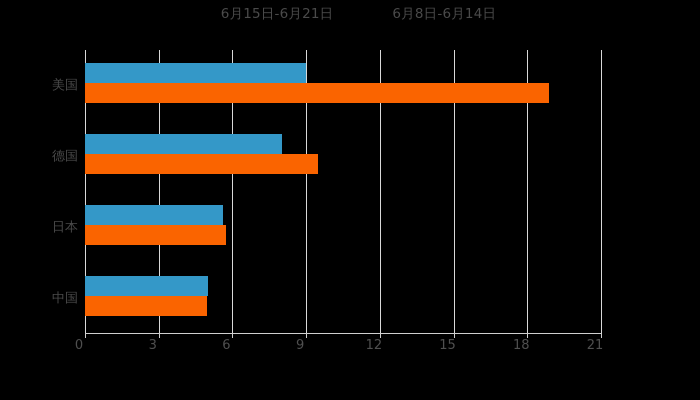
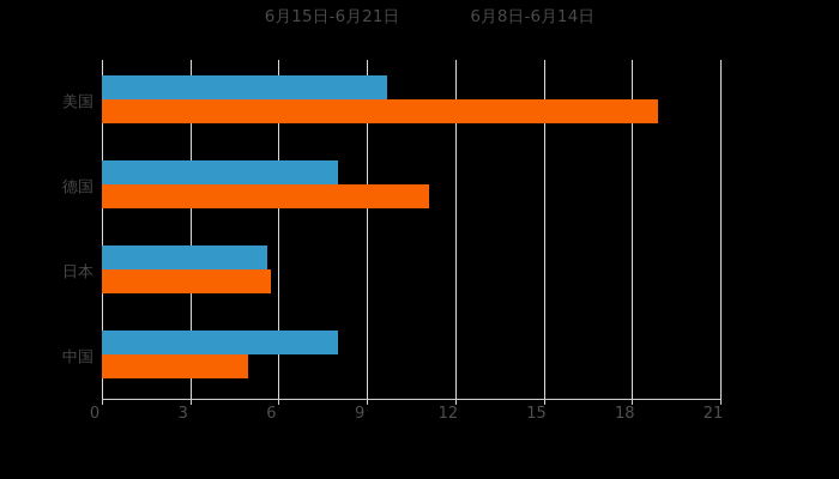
6月15日-6月21日/美国: 9.0 -> 9.7
6月8日-6月14日/德国: 9.5 -> 11.1
6月15日-6月21日/中国: 5.0 -> 8.0
